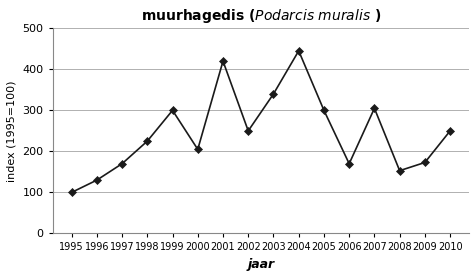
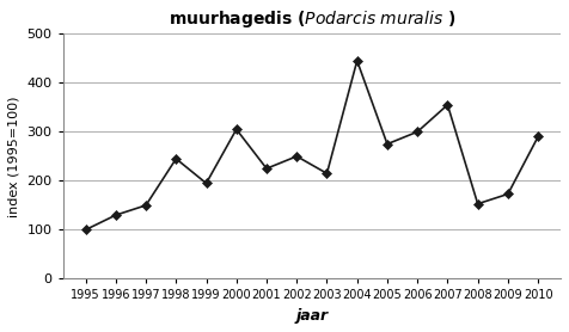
1997: 170 -> 150
1998: 225 -> 245
1999: 300 -> 195
2000: 205 -> 305
2001: 420 -> 225
2003: 340 -> 215
2005: 300 -> 275
2006: 170 -> 300
2007: 305 -> 355
2010: 250 -> 290
